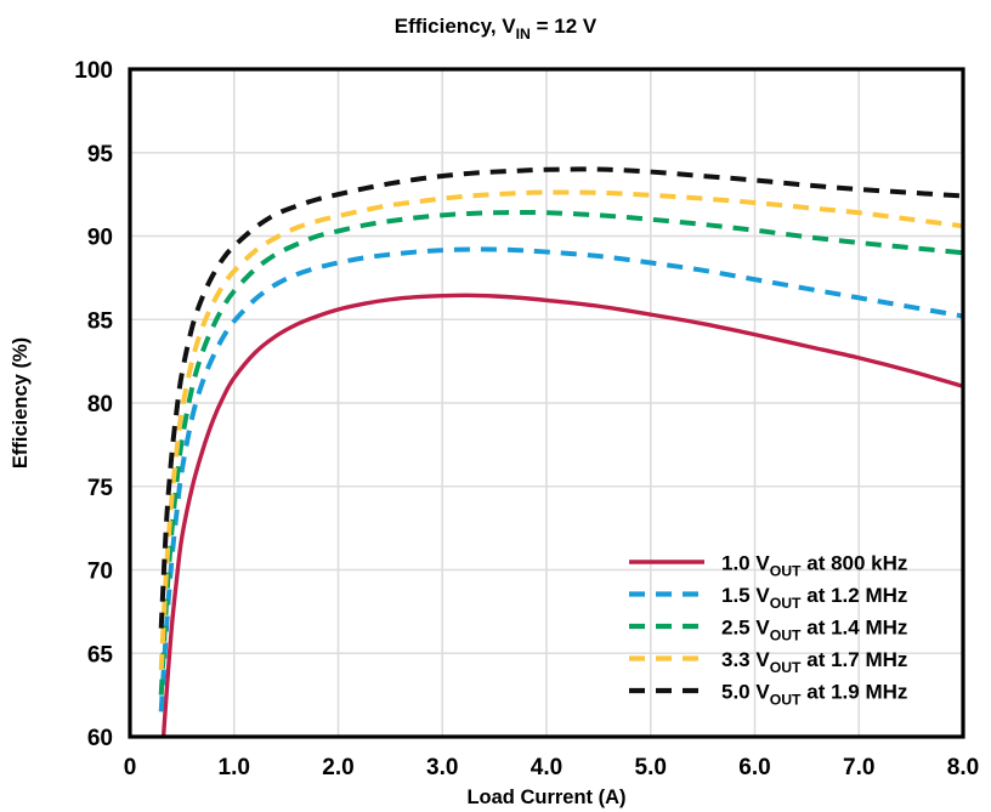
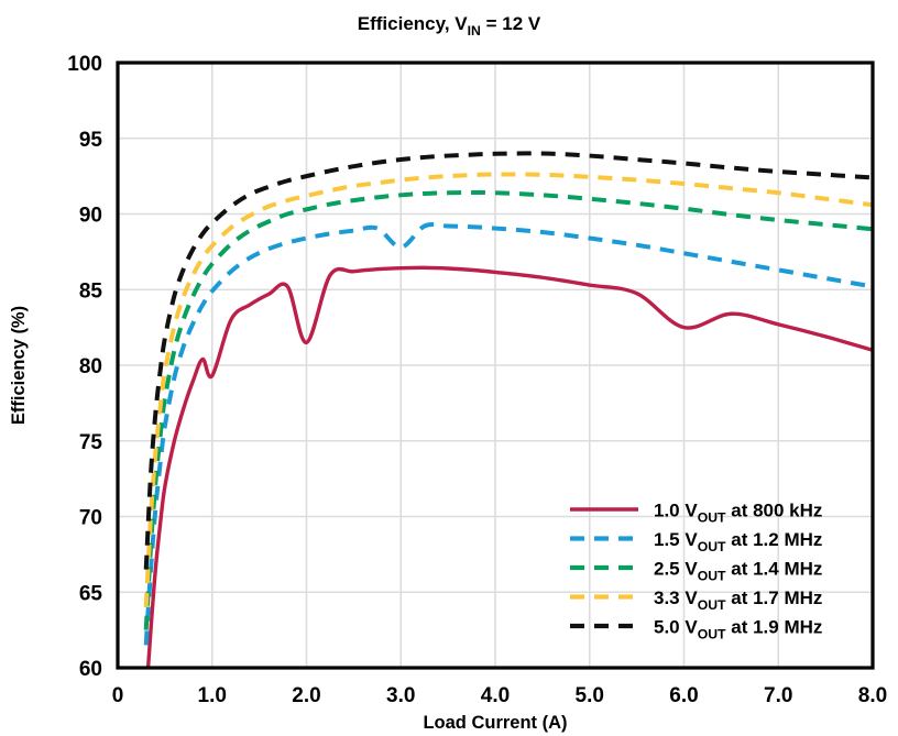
1.0 VOUT at 800 kHz/1.0: 81.5 -> 79.3
1.0 VOUT at 800 kHz/2.0: 85.6 -> 81.5
1.5 VOUT at 1.2 MHz/3.0: 89.2 -> 87.8
1.0 VOUT at 800 kHz/6.0: 84.1 -> 82.5
